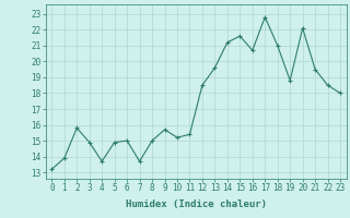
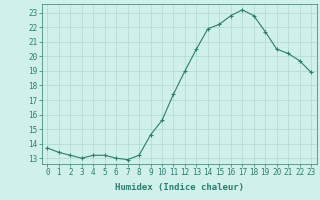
0: 13.2 -> 13.7
1: 13.9 -> 13.4
2: 15.8 -> 13.2
3: 14.9 -> 13.0
4: 13.7 -> 13.2
5: 14.9 -> 13.2
6: 15.0 -> 13.0
7: 13.7 -> 12.9
8: 15.0 -> 13.2
9: 15.7 -> 14.6
10: 15.2 -> 15.6
11: 15.4 -> 17.4
12: 18.5 -> 19.0
13: 19.6 -> 20.5
14: 21.2 -> 21.9
15: 21.6 -> 22.2
16: 20.7 -> 22.8
17: 22.8 -> 23.2
18: 21.0 -> 22.8
19: 18.8 -> 21.7
20: 22.1 -> 20.5
21: 19.5 -> 20.2
22: 18.5 -> 19.7
23: 18.0 -> 18.9
